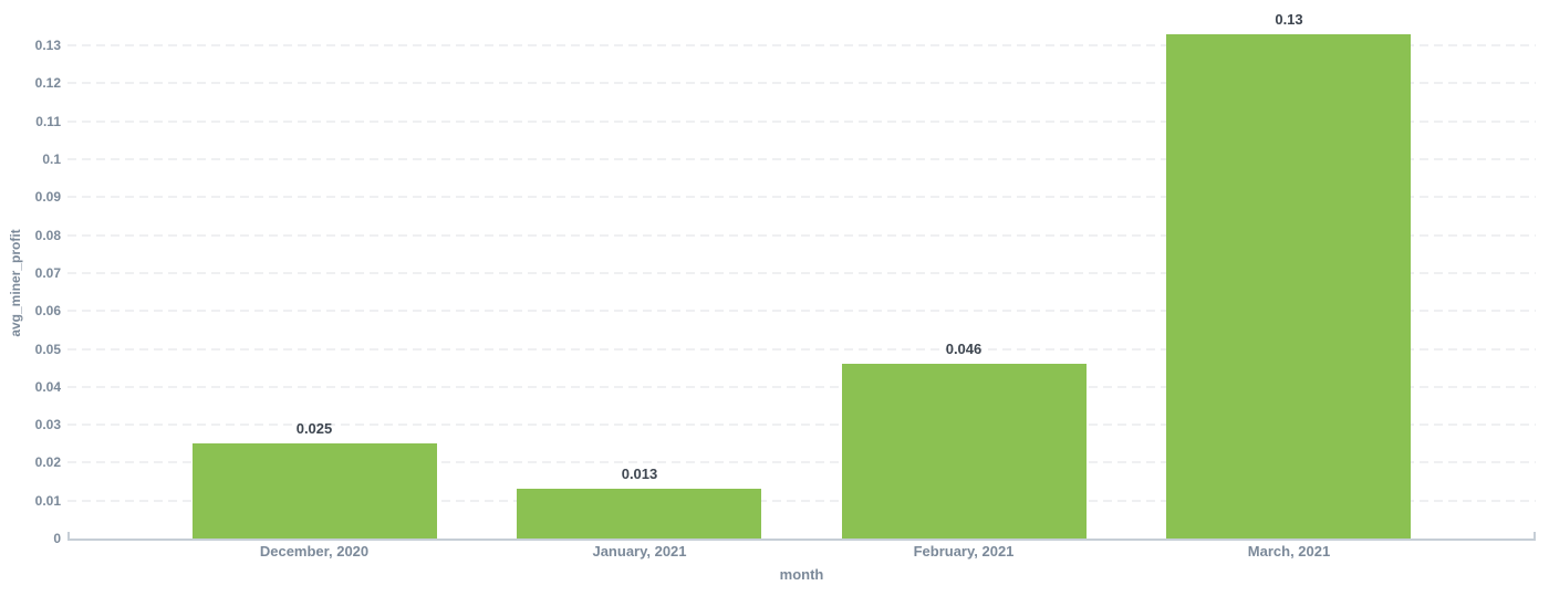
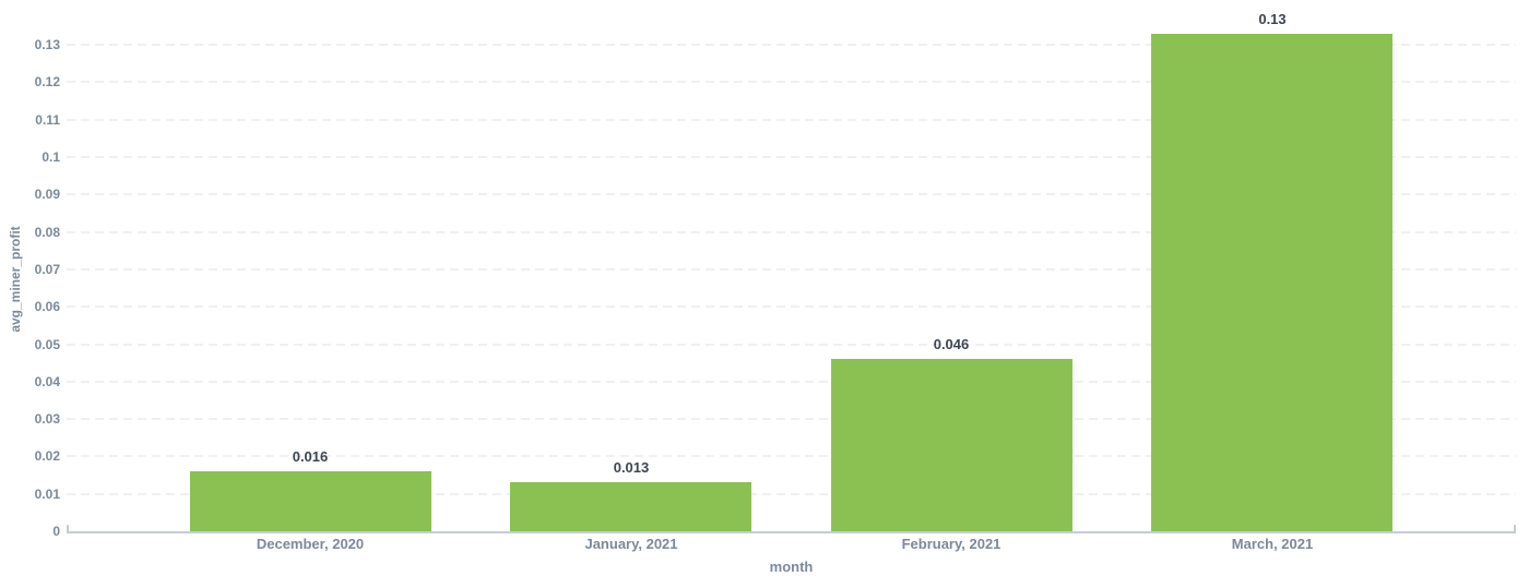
December, 2020: 0.025 -> 0.016
